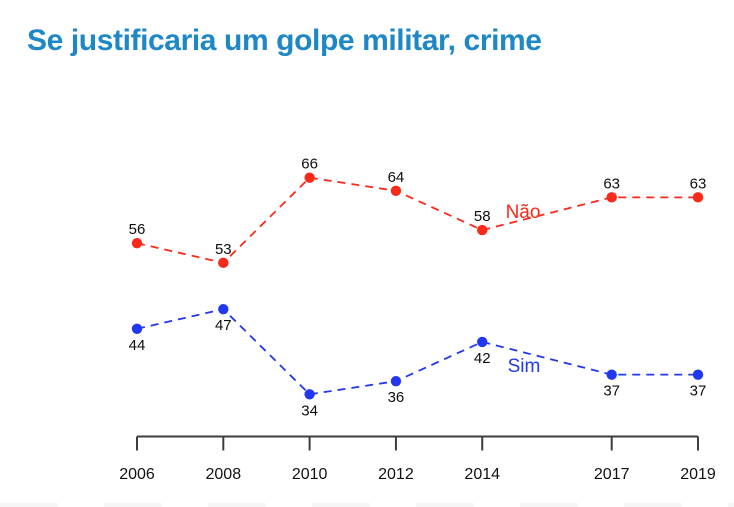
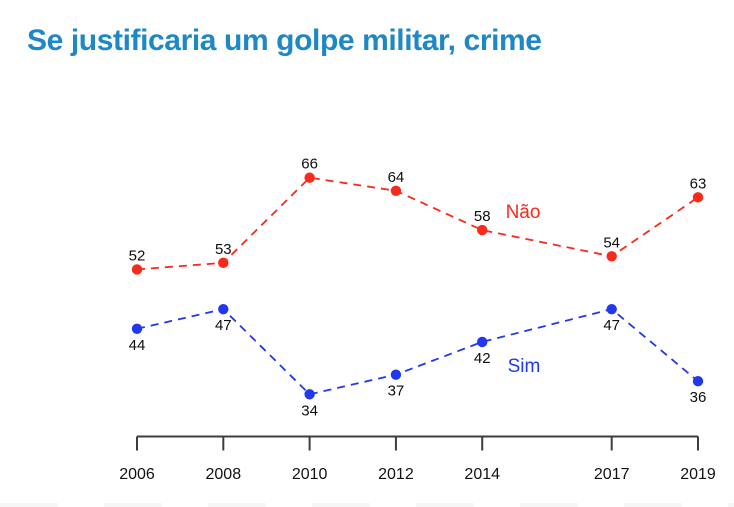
Não/2006: 56 -> 52
Sim/2012: 36 -> 37
Não/2017: 63 -> 54
Sim/2017: 37 -> 47
Sim/2019: 37 -> 36
